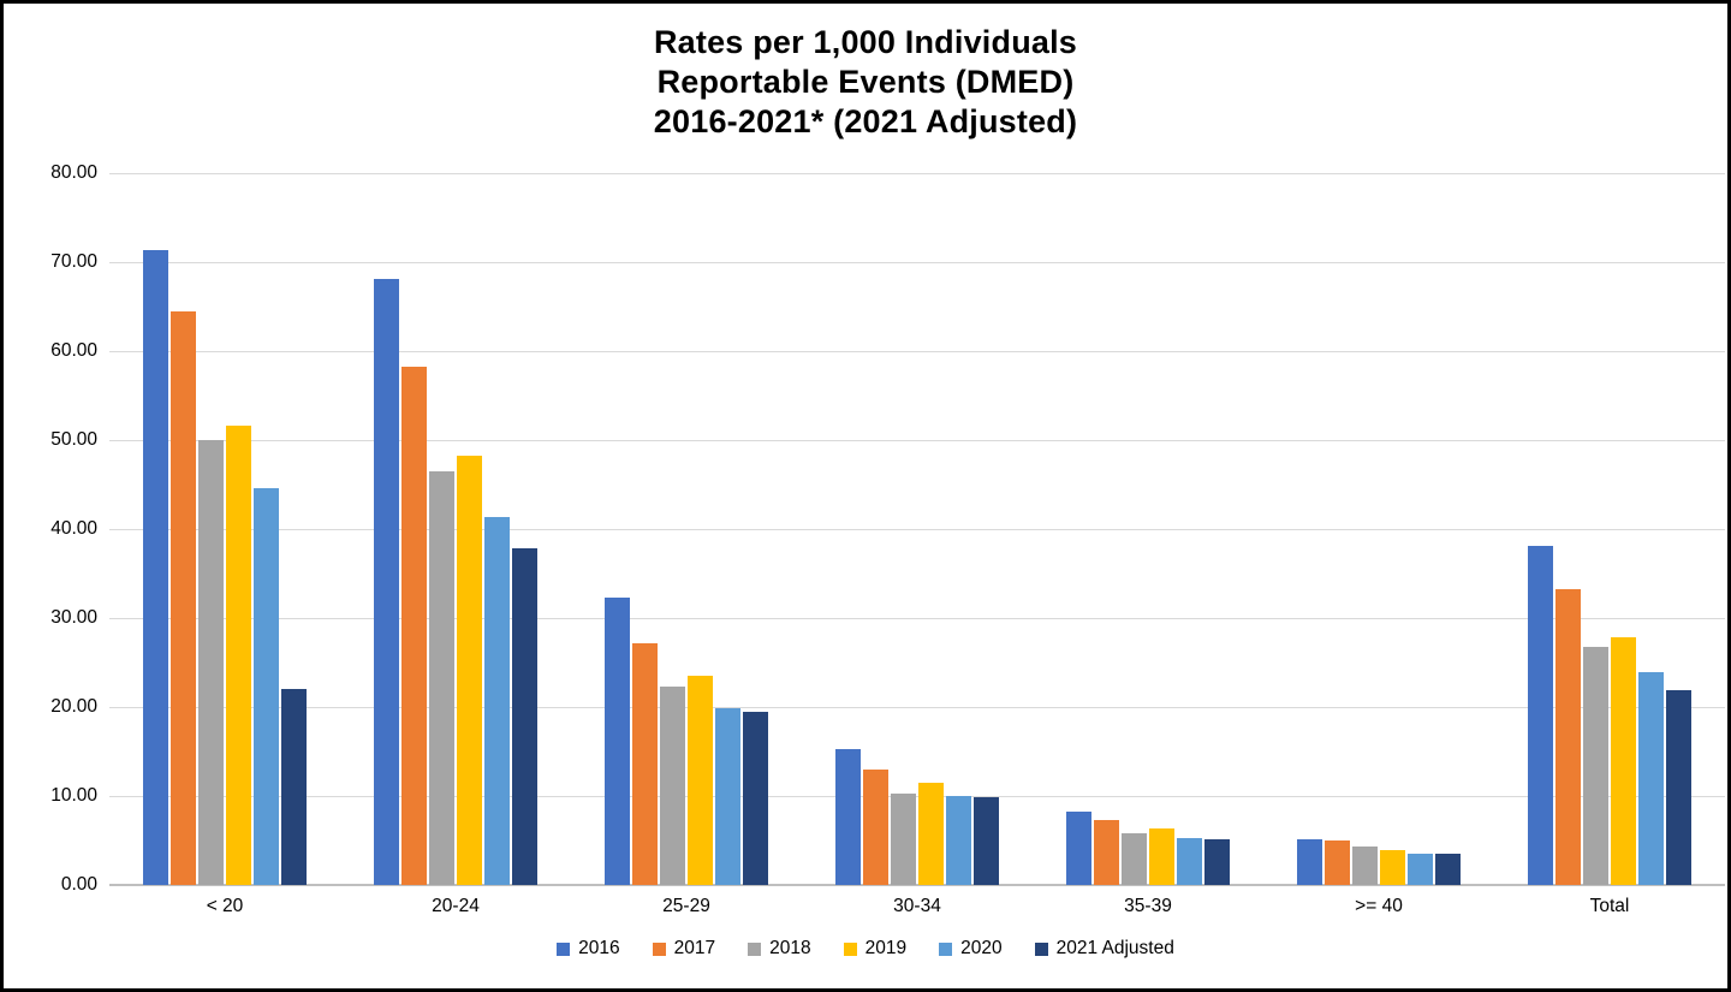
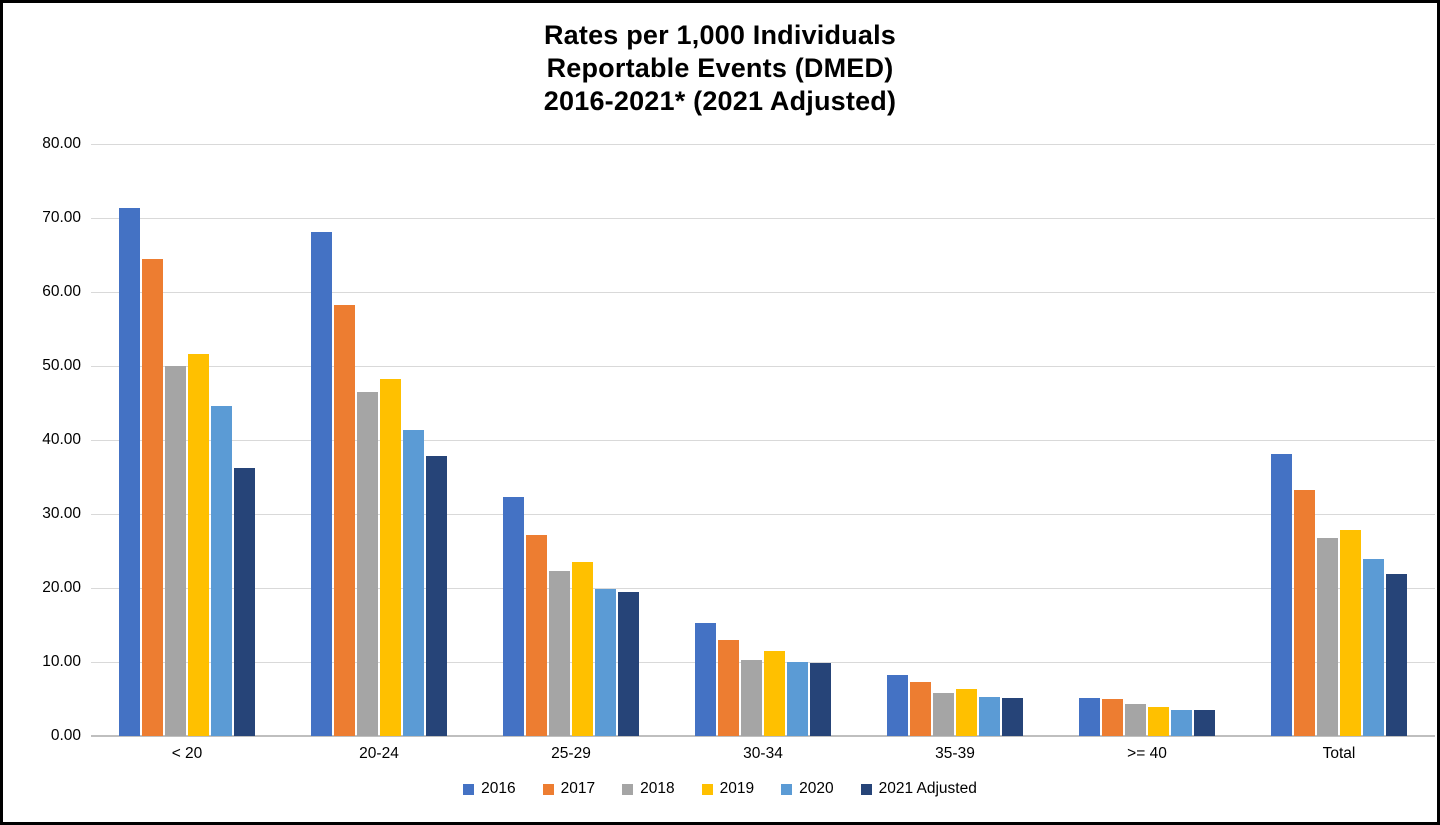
2021 Adjusted/< 20: 22 -> 36
